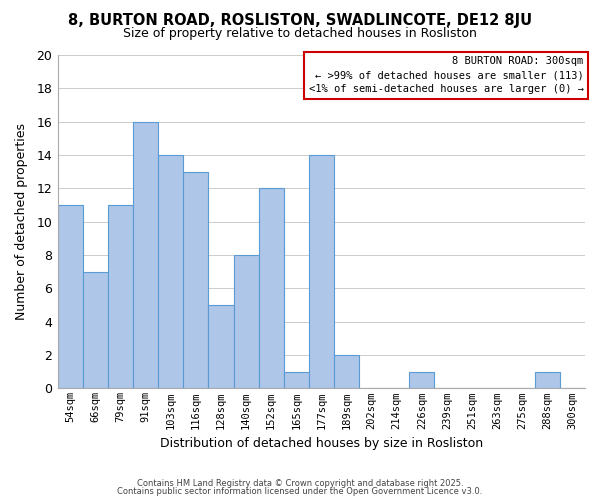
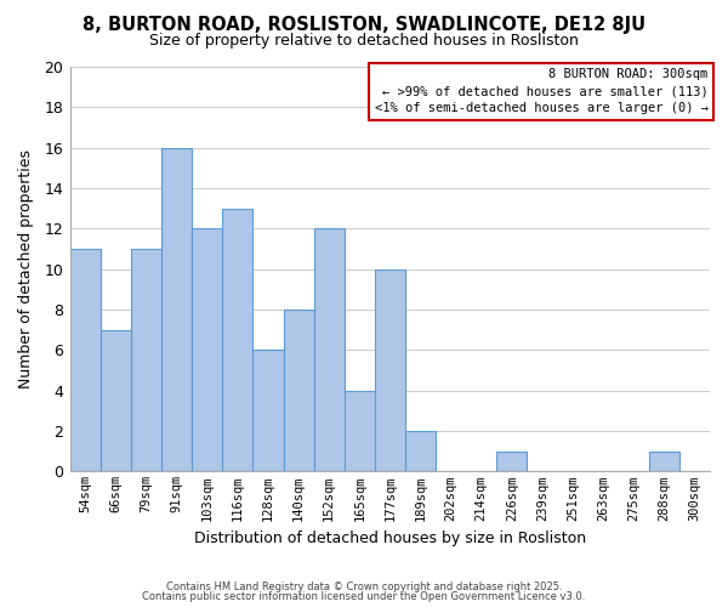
103sqm: 14 -> 12
128sqm: 5 -> 6
165sqm: 1 -> 4
177sqm: 14 -> 10
